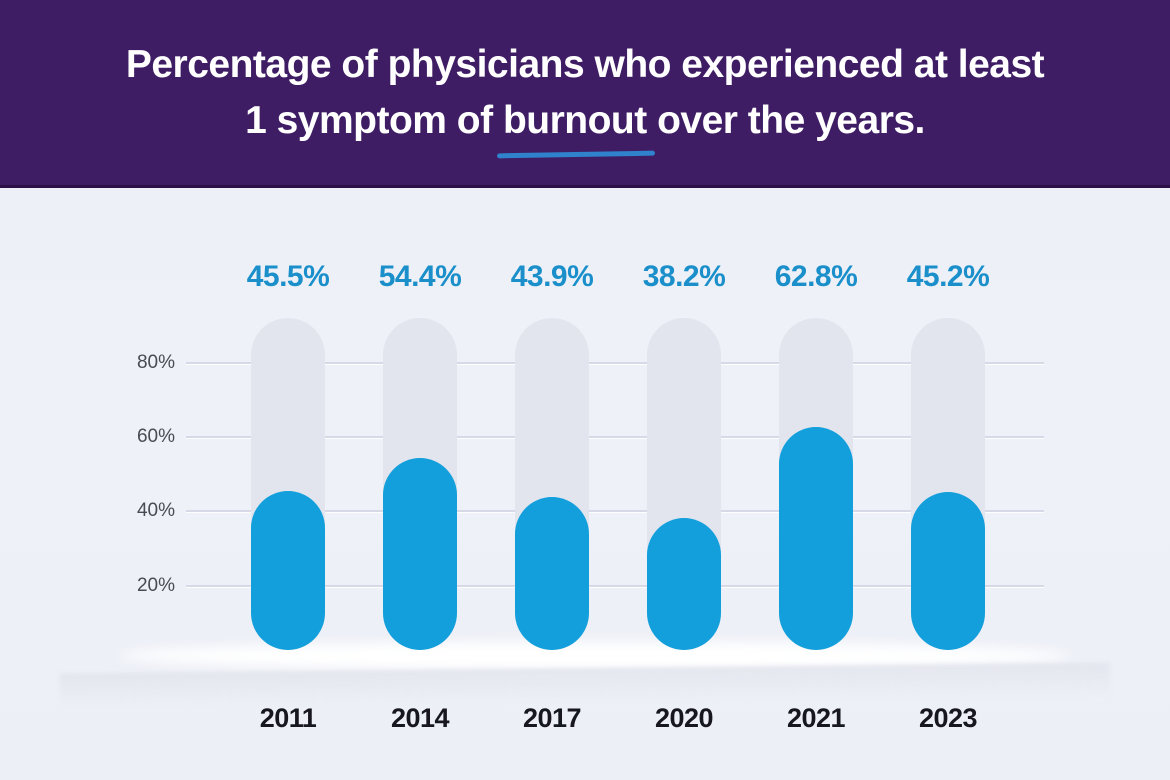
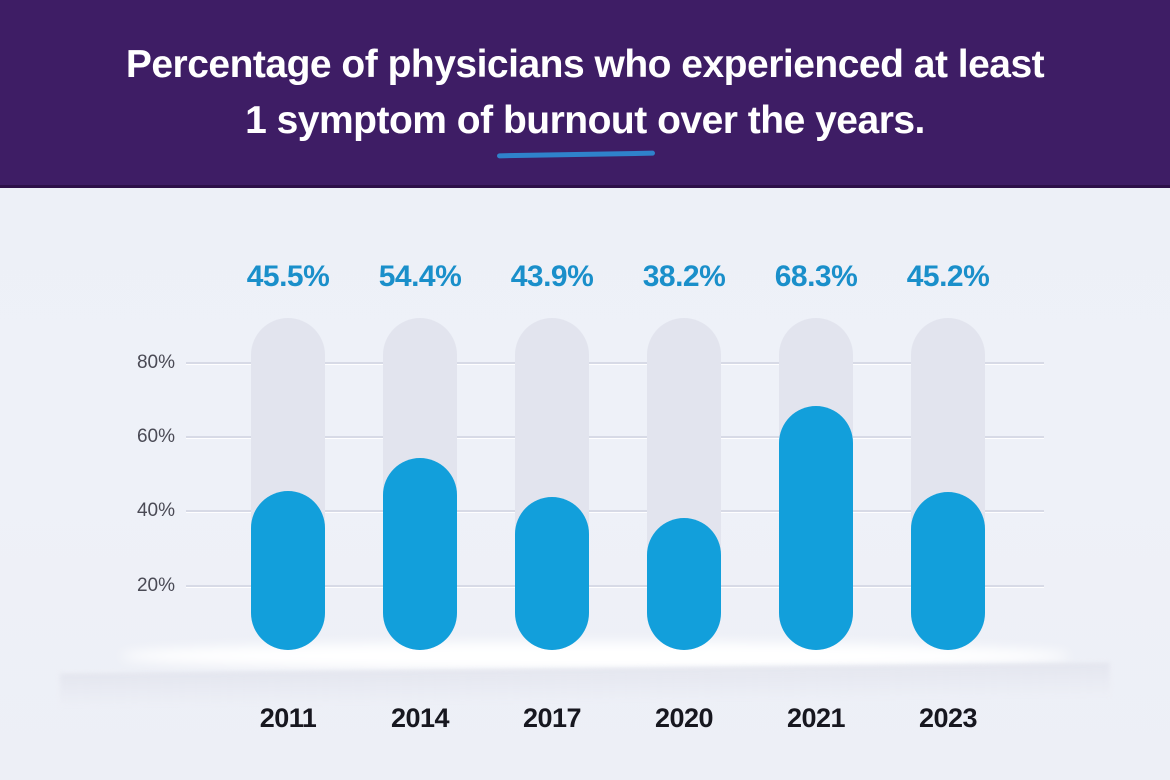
2021: 62.8% -> 68.3%
